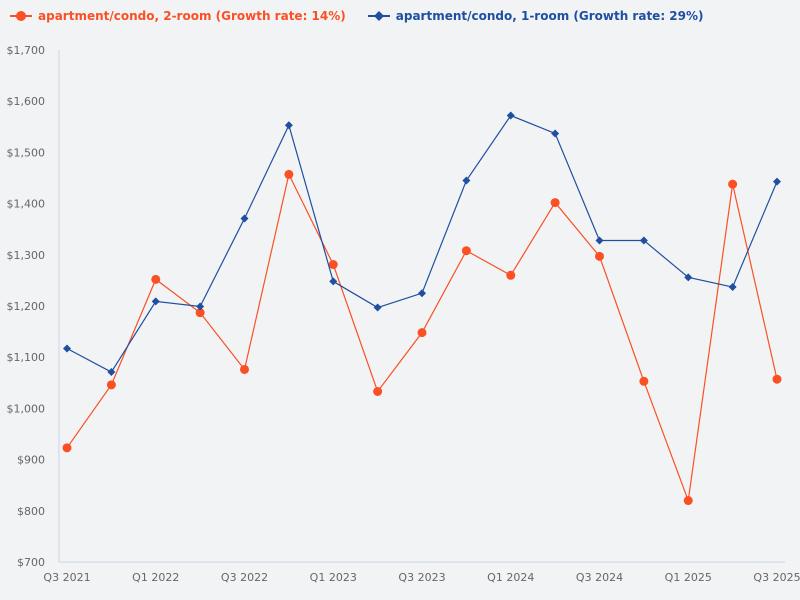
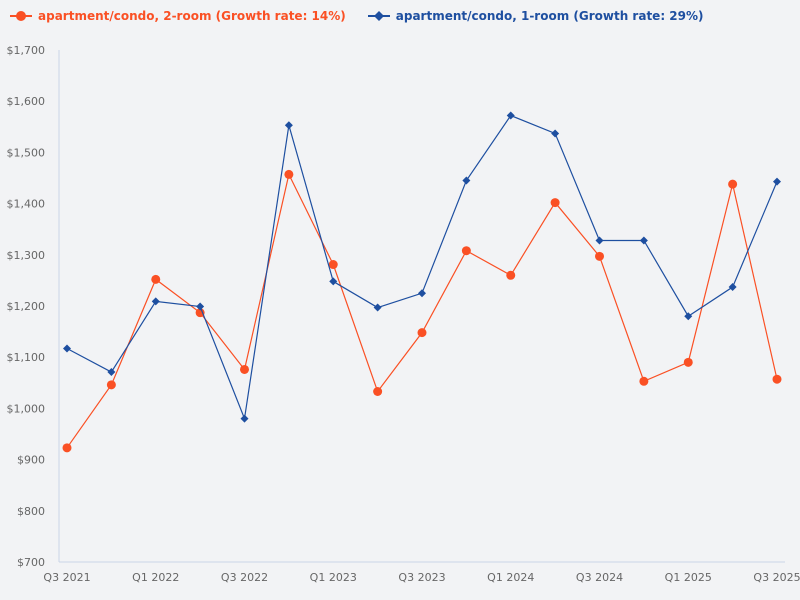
apartment/condo, 1-room (Growth rate: 29%)/Q3 2022: $1370 -> $980
apartment/condo, 2-room (Growth rate: 14%)/Q1 2025: $820 -> $1090
apartment/condo, 1-room (Growth rate: 29%)/Q1 2025: $1260 -> $1180
